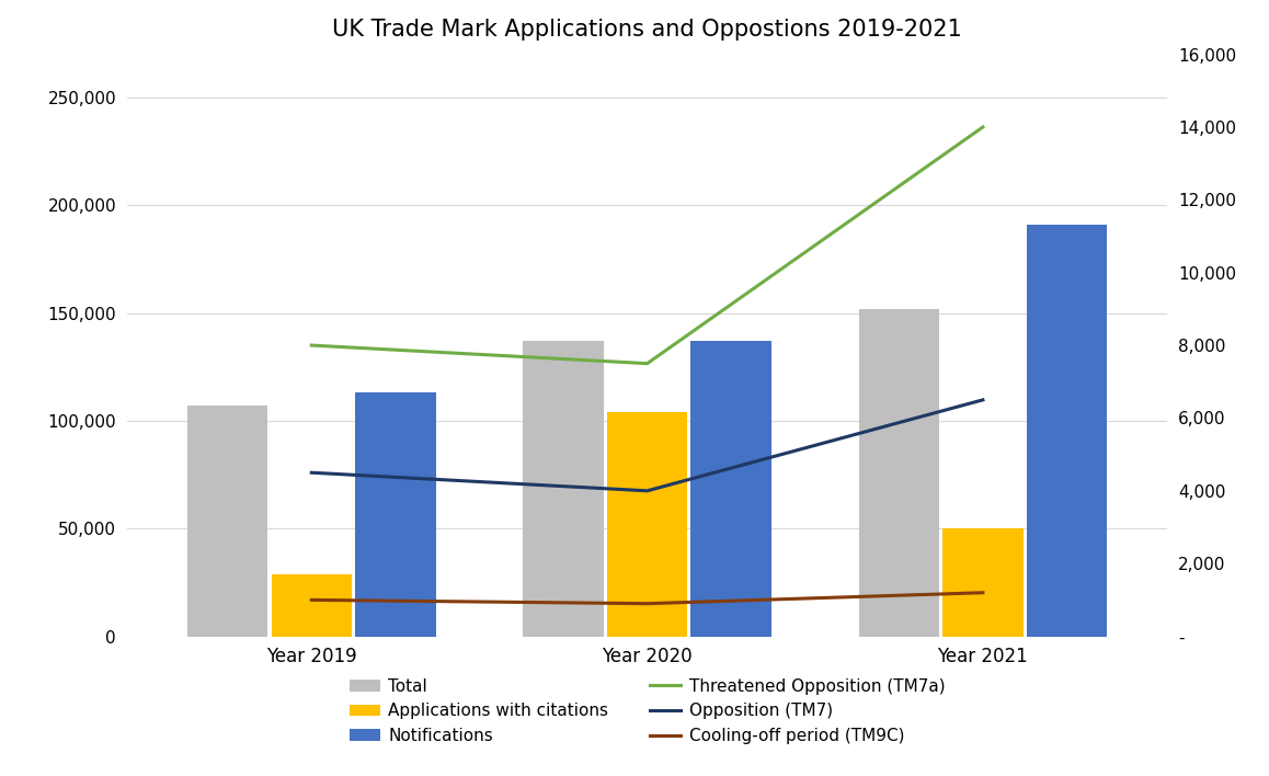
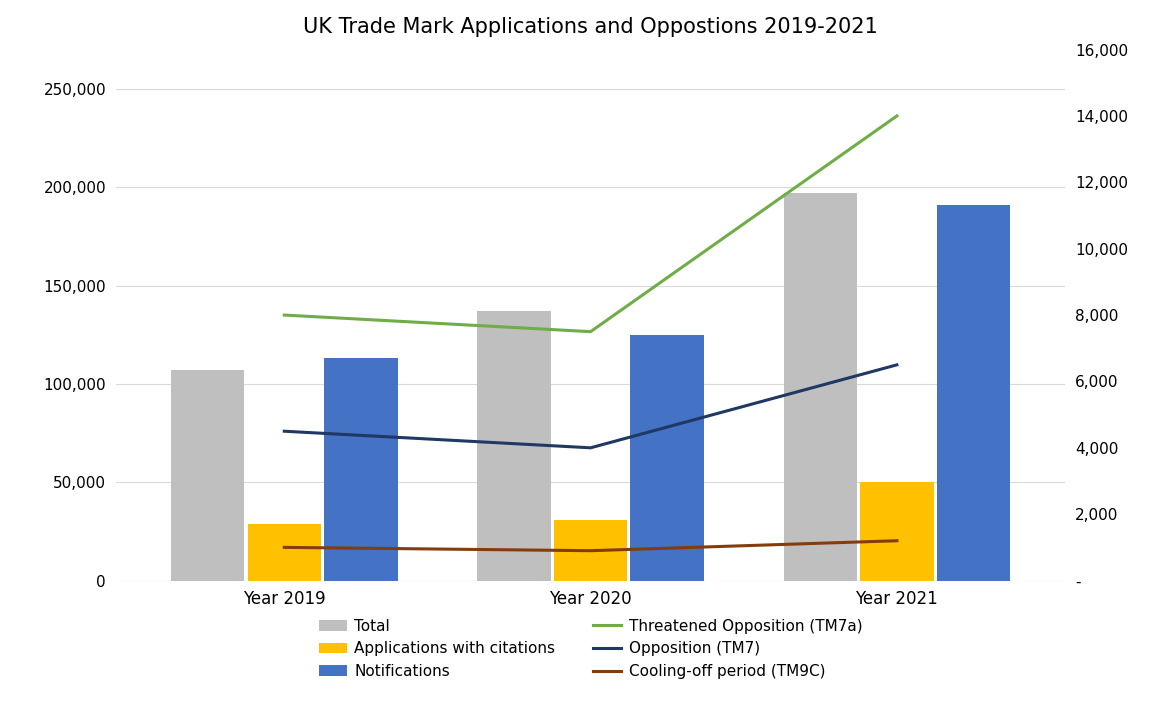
Applications with citations/Year 2020: 104,000 -> 31,000
Notifications/Year 2020: 137,000 -> 125,000
Total/Year 2021: 152,000 -> 197,000
